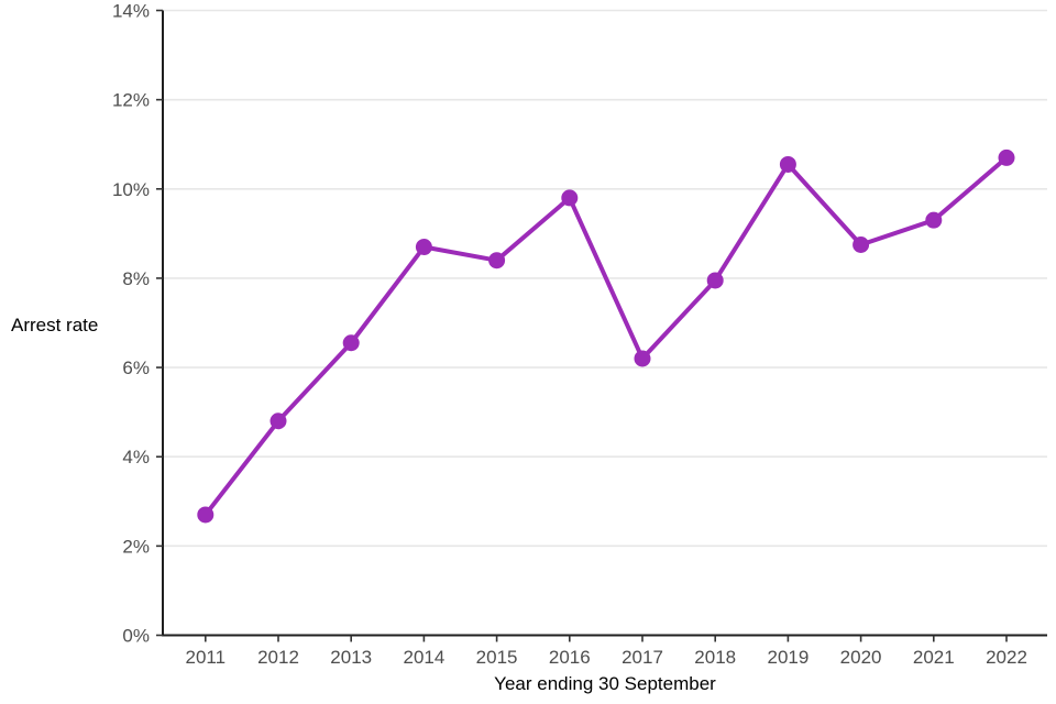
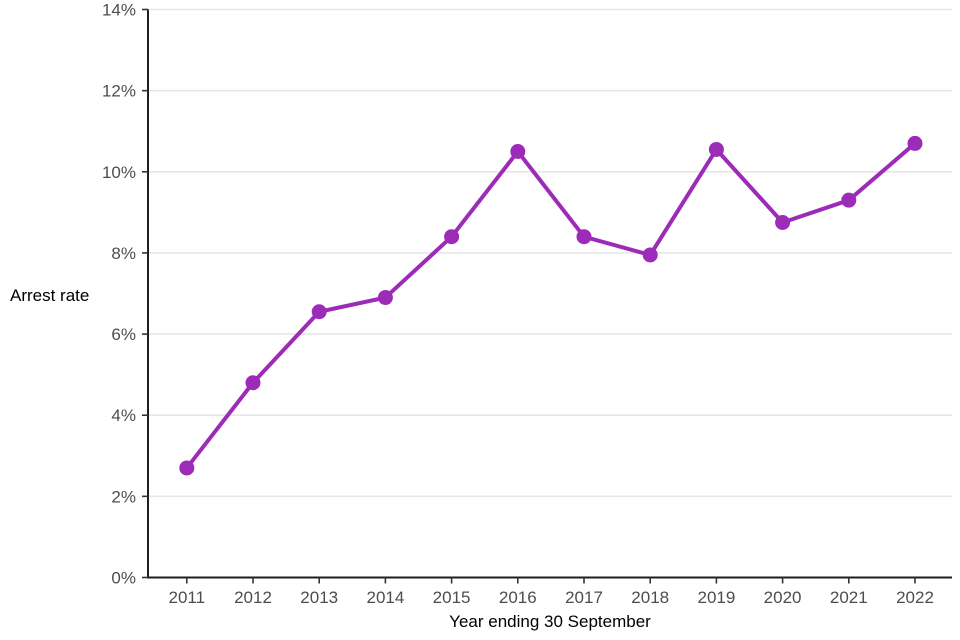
2014: 8.7% -> 6.9%
2016: 9.8% -> 10.5%
2017: 6.2% -> 8.4%
